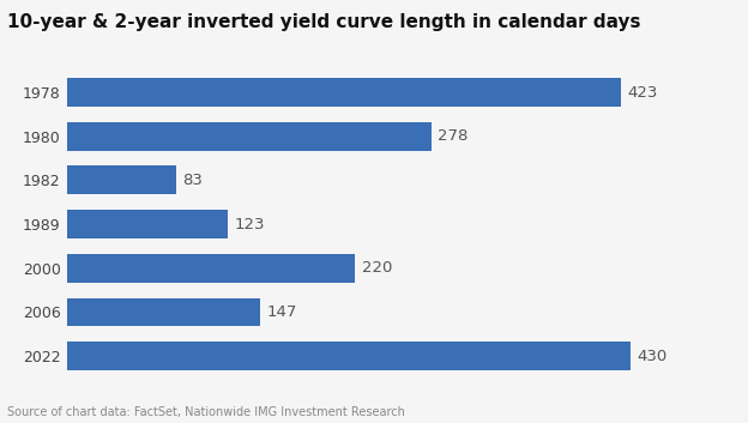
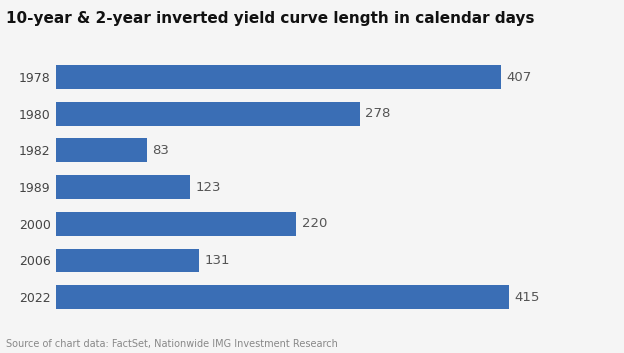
1978: 423 -> 407
2006: 147 -> 131
2022: 430 -> 415
